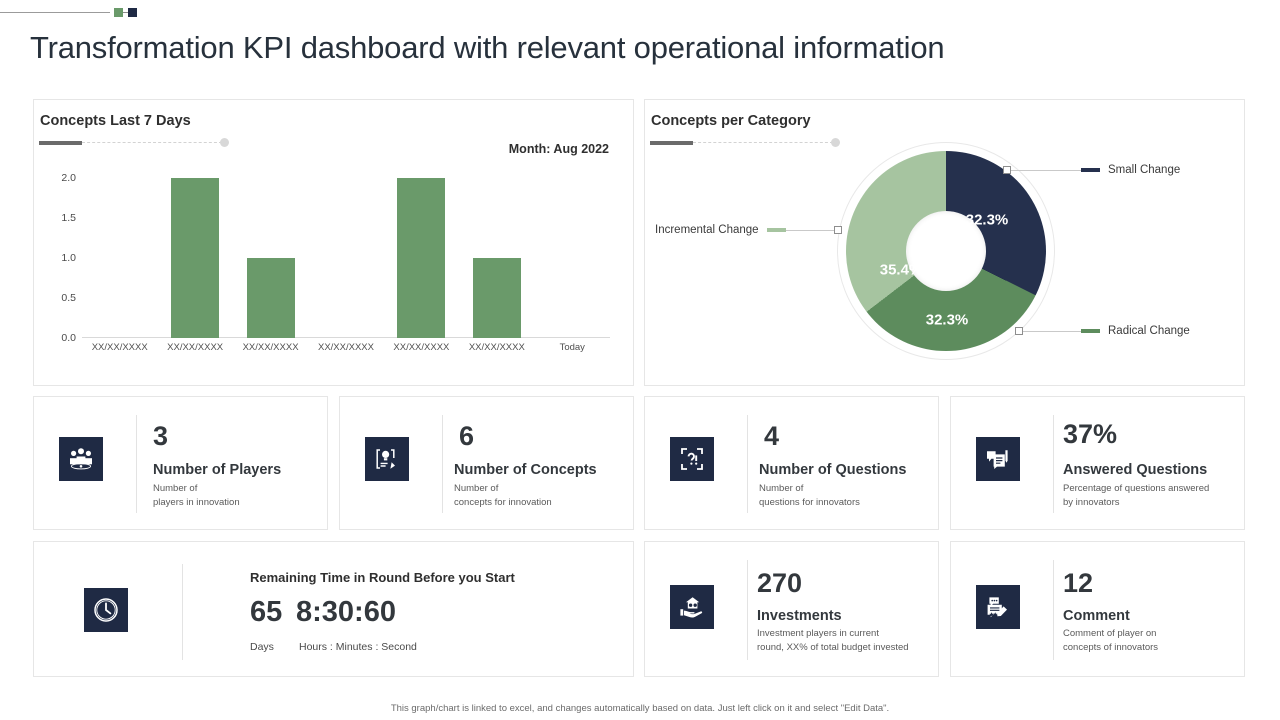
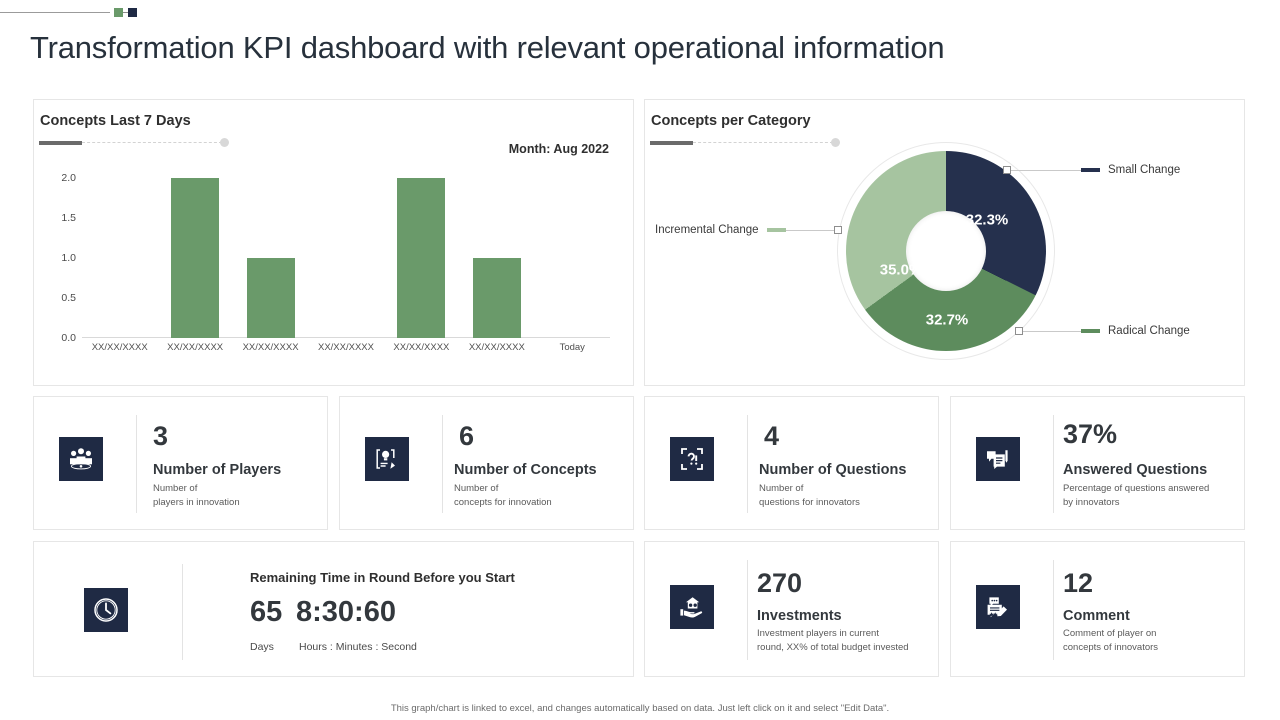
Concepts per Category/Radical Change: 32.3% -> 32.7%
Concepts per Category/Incremental Change: 35.4% -> 35.0%
